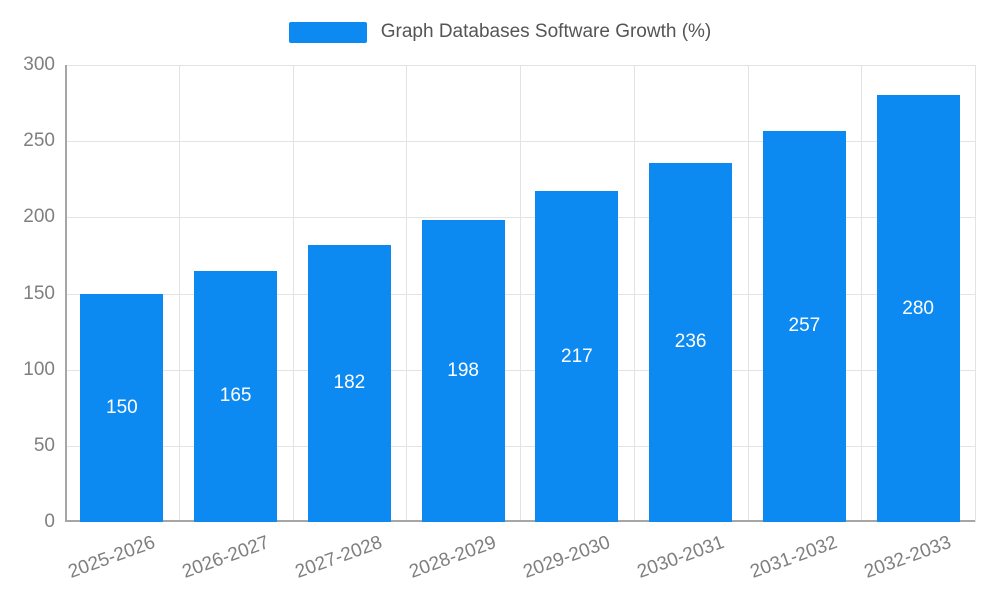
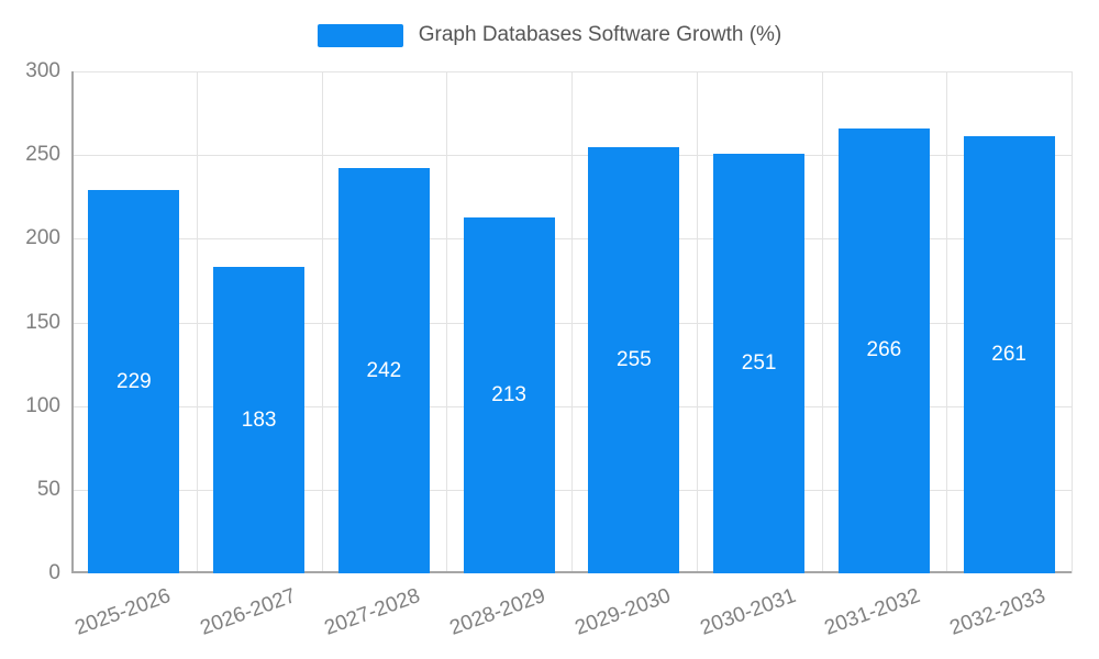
2025-2026: 150 -> 229
2026-2027: 165 -> 183
2027-2028: 182 -> 242
2028-2029: 198 -> 213
2029-2030: 217 -> 255
2030-2031: 236 -> 251
2031-2032: 257 -> 266
2032-2033: 280 -> 261
